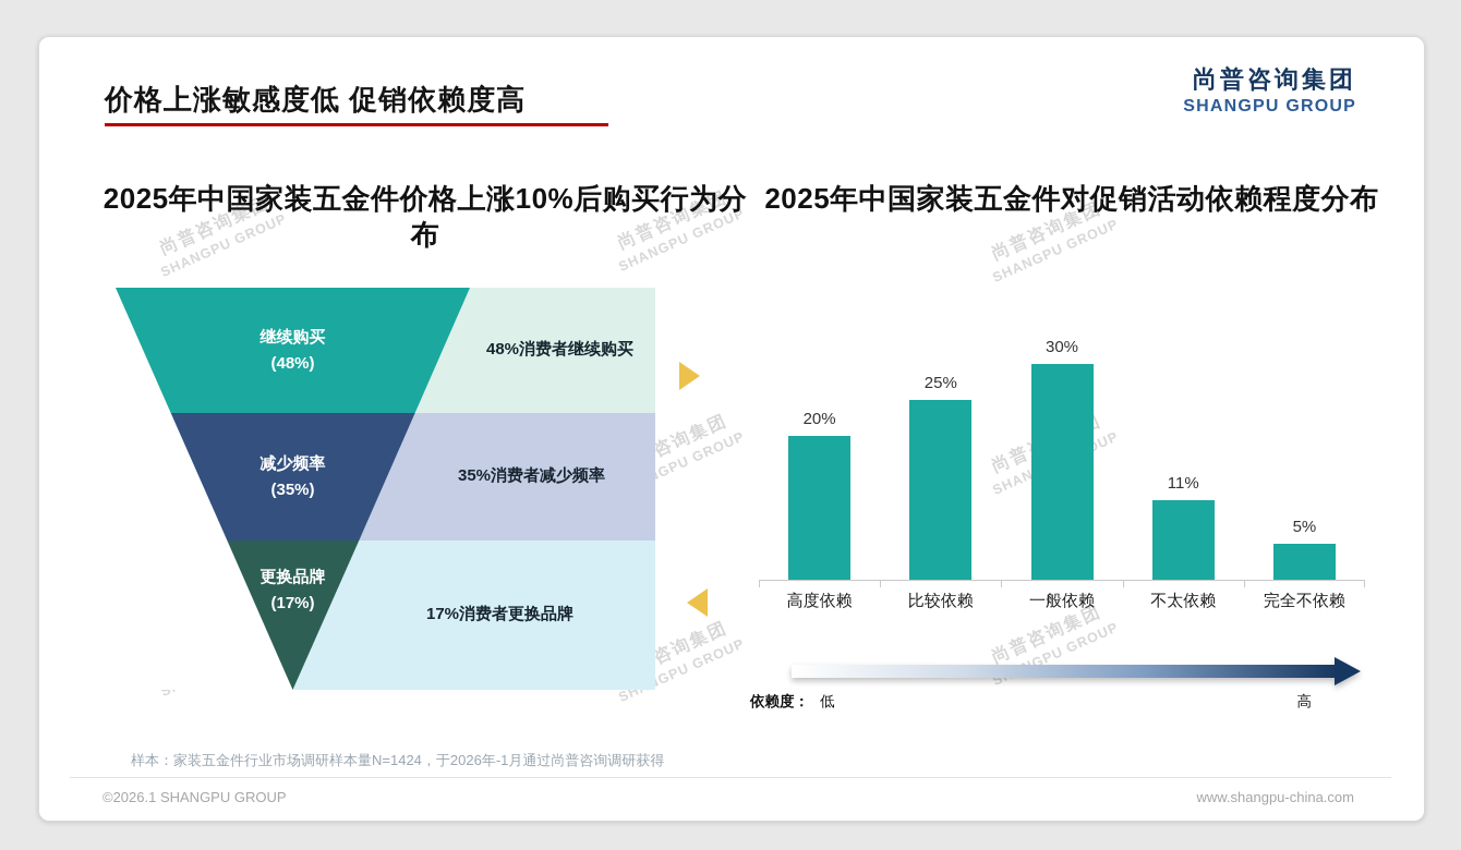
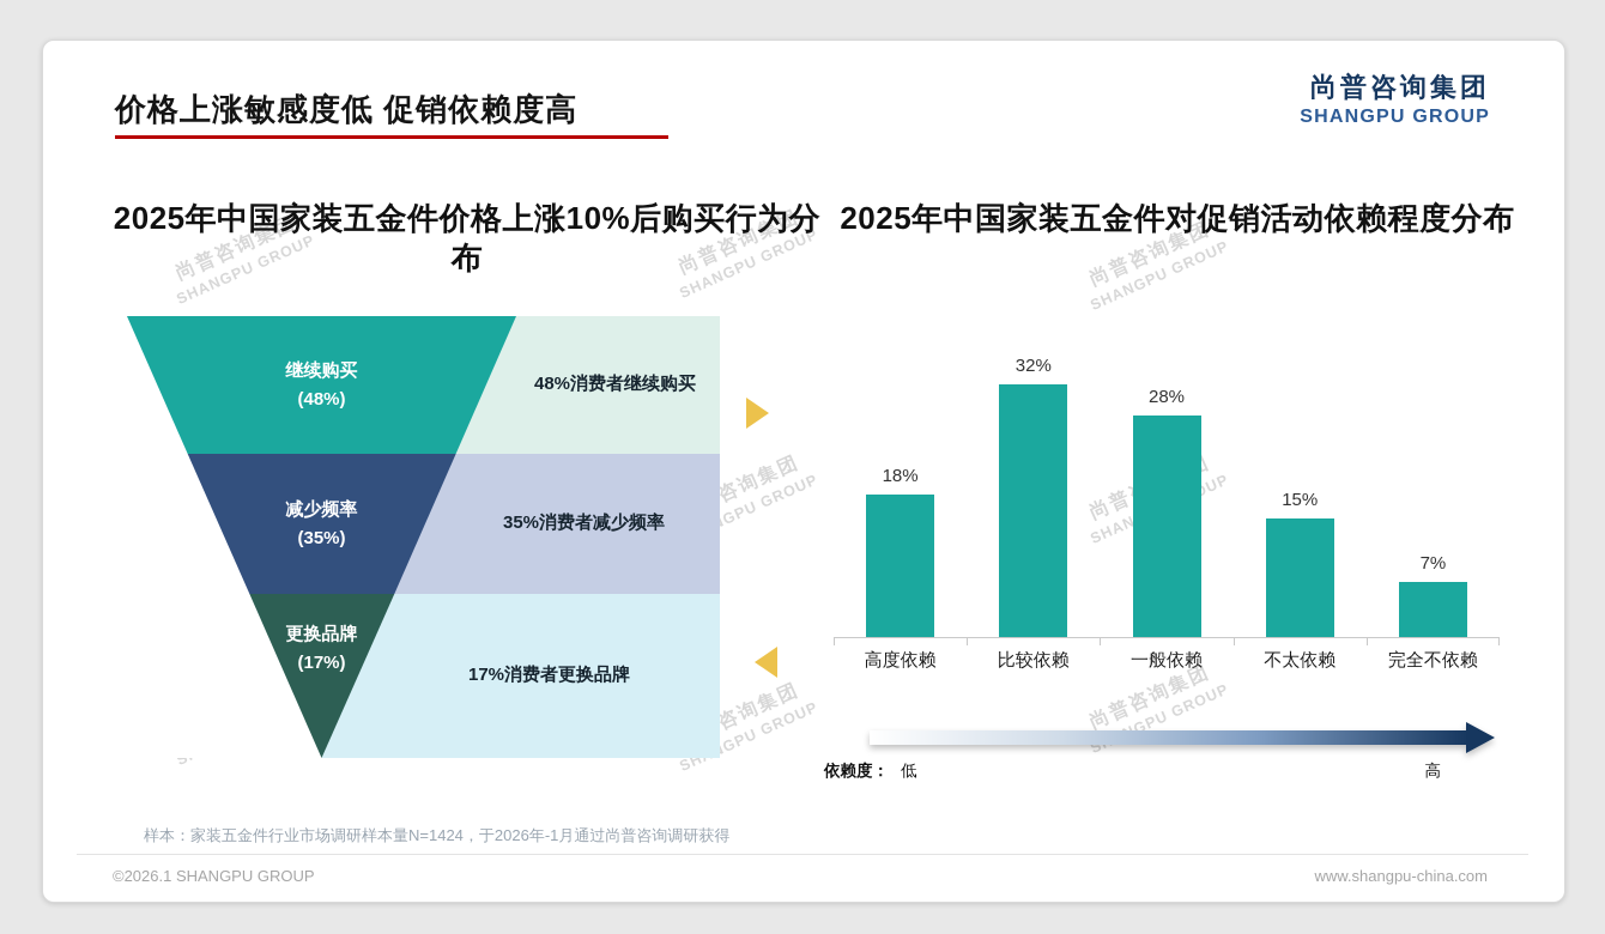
2025年中国家装五金件对促销活动依赖程度分布/高度依赖: 20% -> 18%
2025年中国家装五金件对促销活动依赖程度分布/比较依赖: 25% -> 32%
2025年中国家装五金件对促销活动依赖程度分布/一般依赖: 30% -> 28%
2025年中国家装五金件对促销活动依赖程度分布/不太依赖: 11% -> 15%
2025年中国家装五金件对促销活动依赖程度分布/完全不依赖: 5% -> 7%
